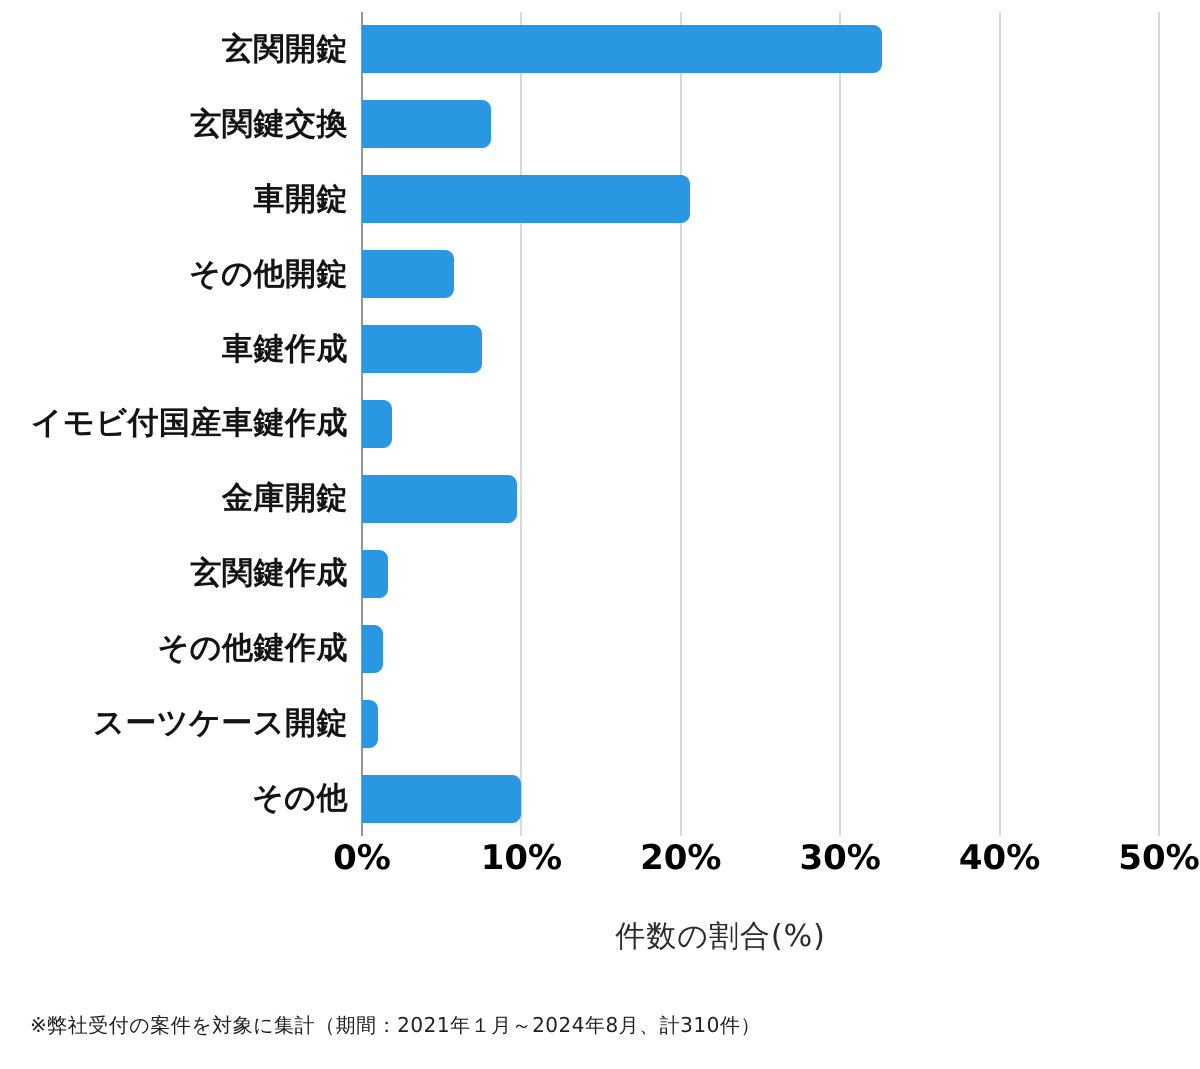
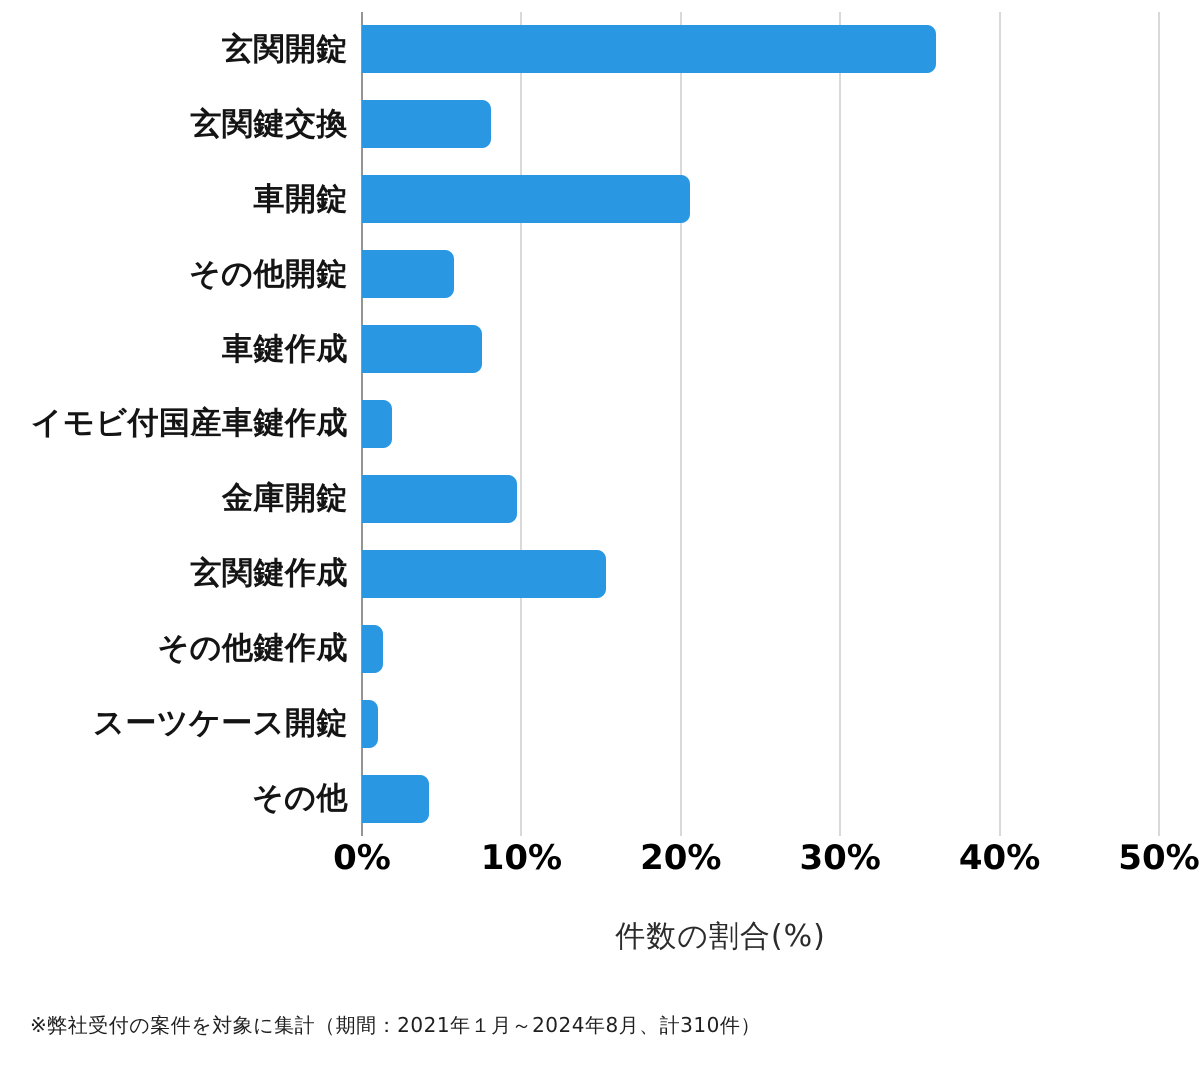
玄関開錠: 32.6% -> 36.0%
玄関鍵作成: 1.6% -> 15.3%
その他: 10.0% -> 4.2%
